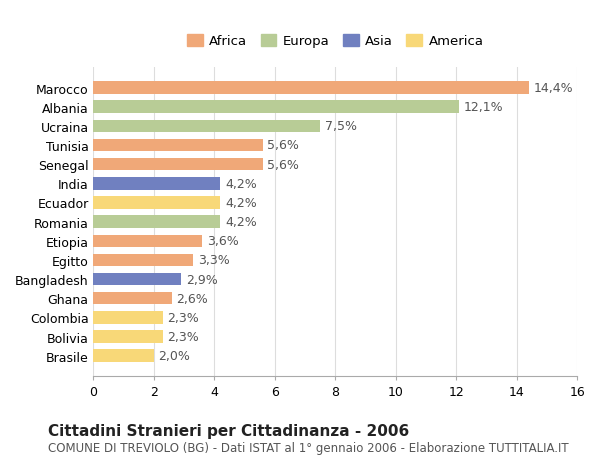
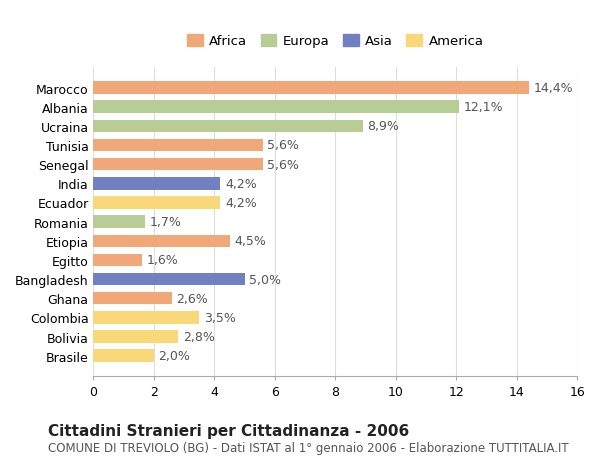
Ucraina: 7,5% -> 8,9%
Romania: 4,2% -> 1,7%
Etiopia: 3,6% -> 4,5%
Egitto: 3,3% -> 1,6%
Bangladesh: 2,9% -> 5,0%
Colombia: 2,3% -> 3,5%
Bolivia: 2,3% -> 2,8%
